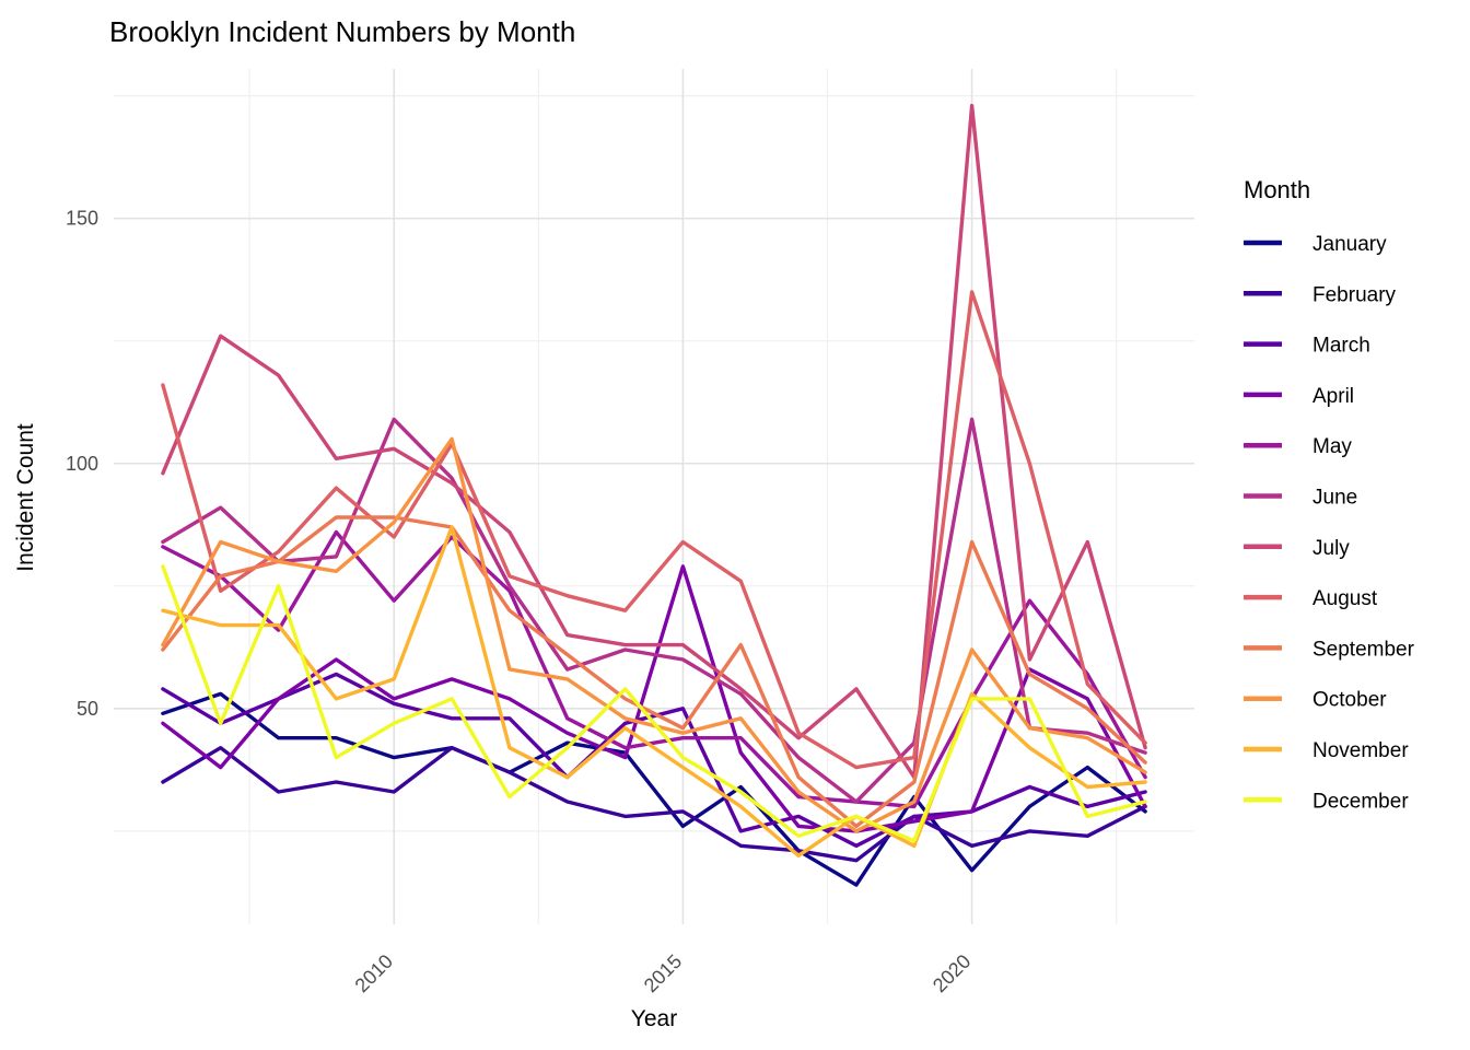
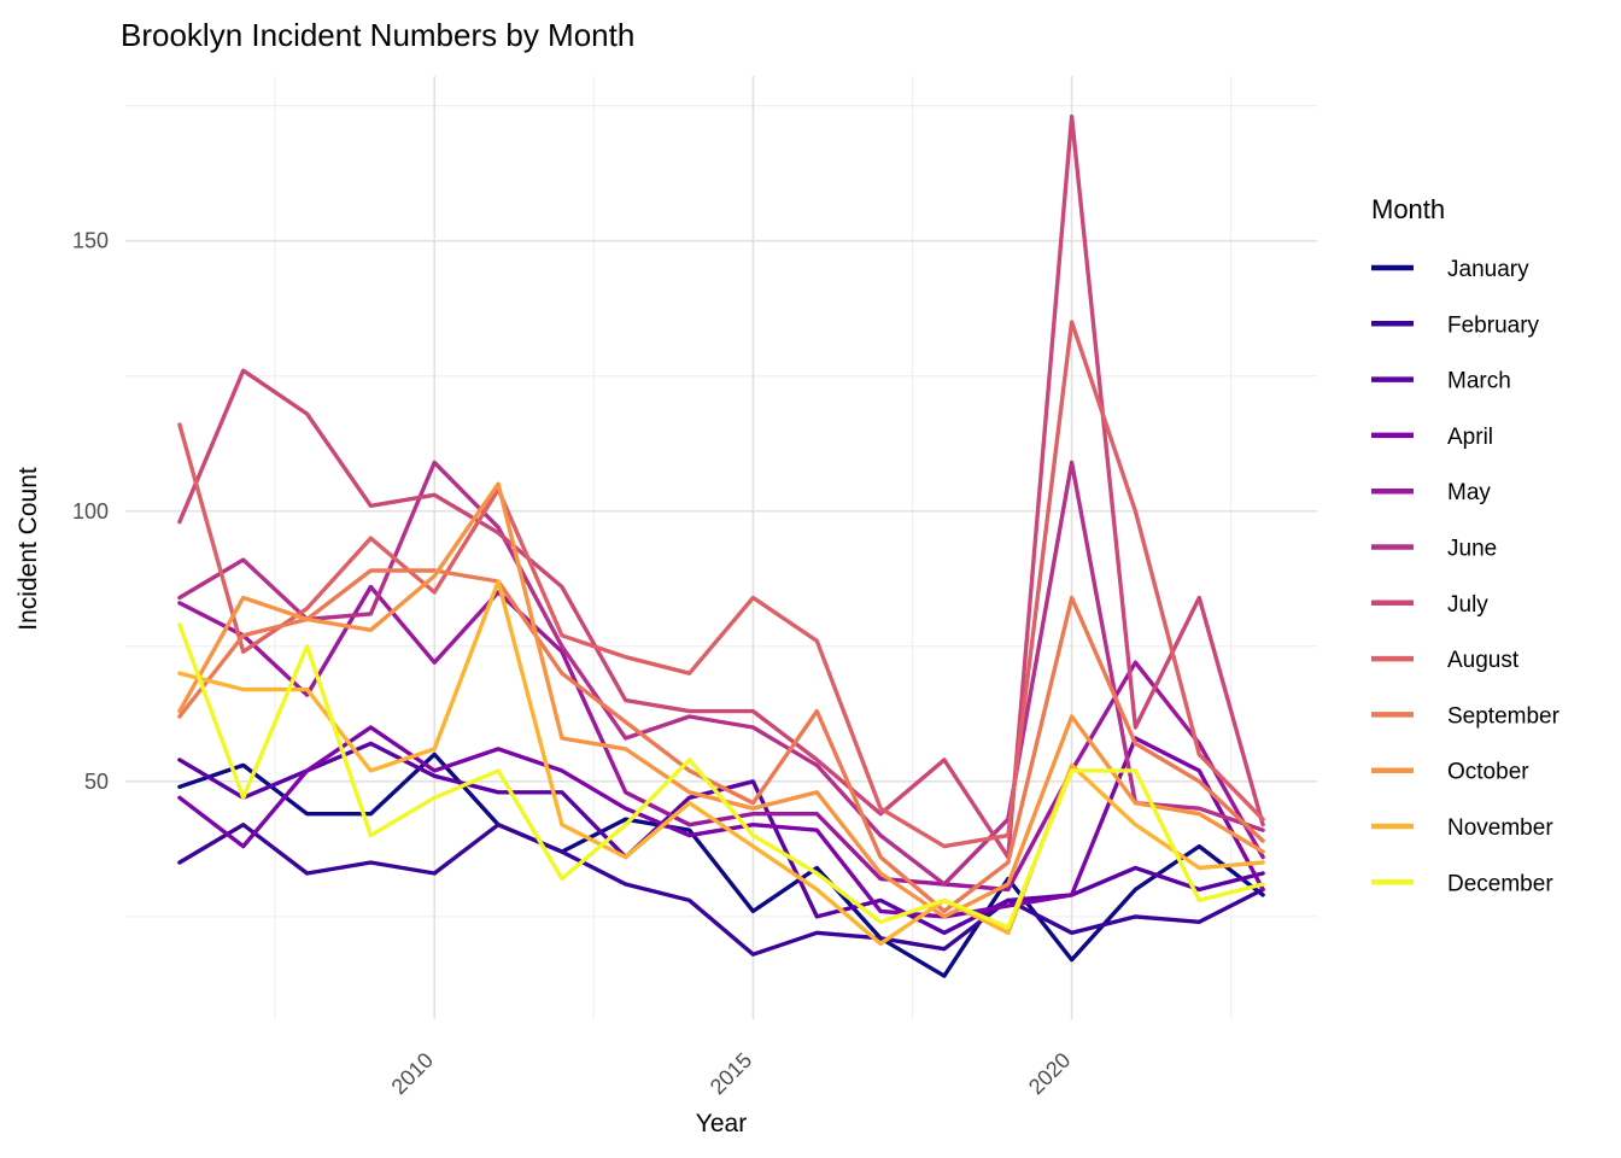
January/2010: 40 -> 55
February/2015: 29 -> 18
April/2015: 79 -> 42
